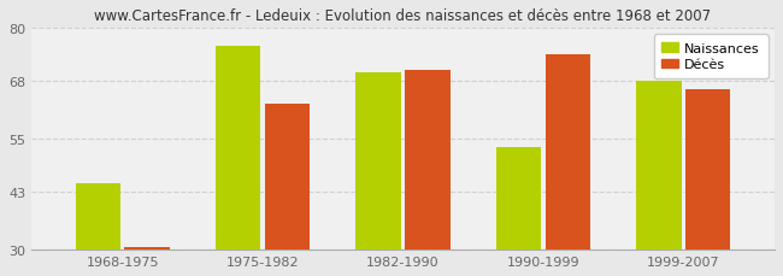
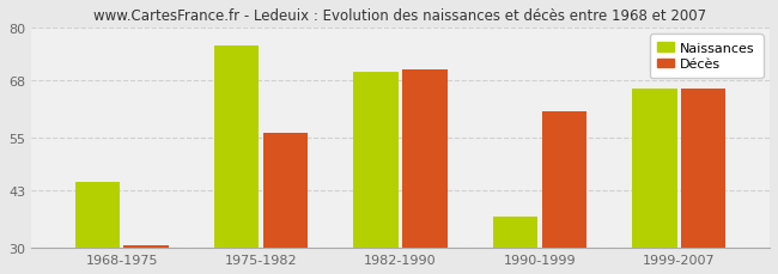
Décès/1975-1982: 63.0 -> 56.0
Naissances/1990-1999: 53 -> 37
Décès/1990-1999: 74.0 -> 61.0
Naissances/1999-2007: 68 -> 66
